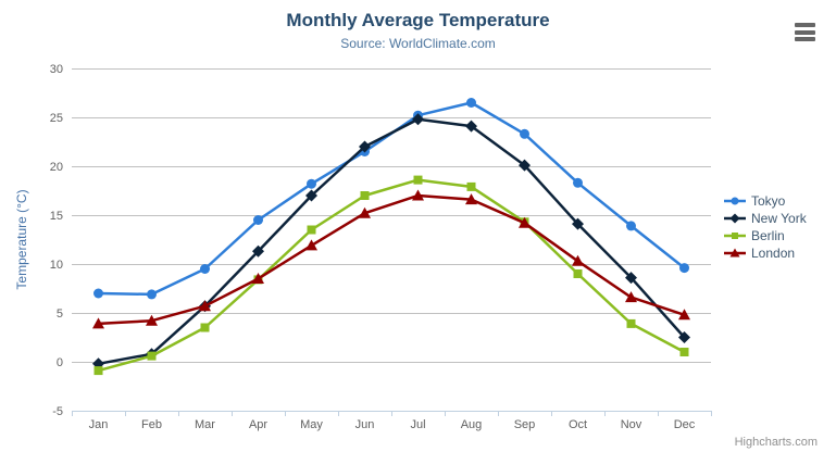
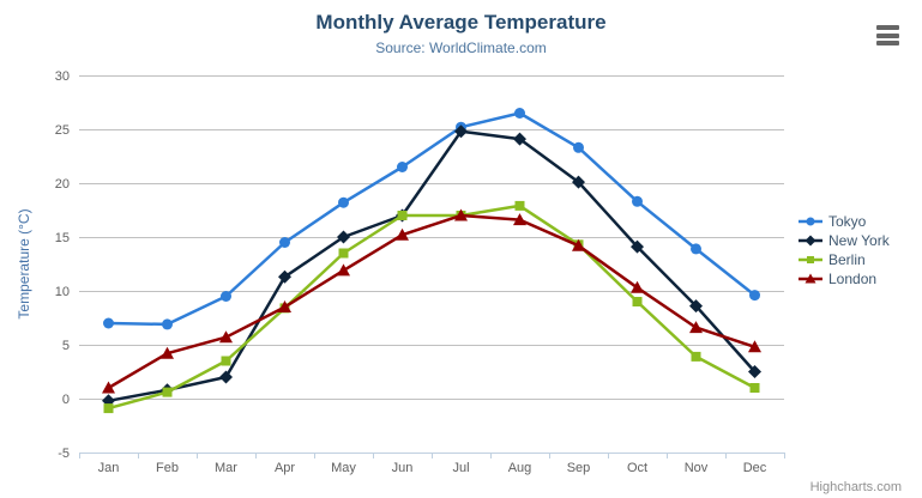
London/Jan: 4 -> 1
New York/Mar: 6 -> 2
New York/May: 17 -> 15
New York/Jun: 22 -> 17
Berlin/Jul: 19 -> 17
